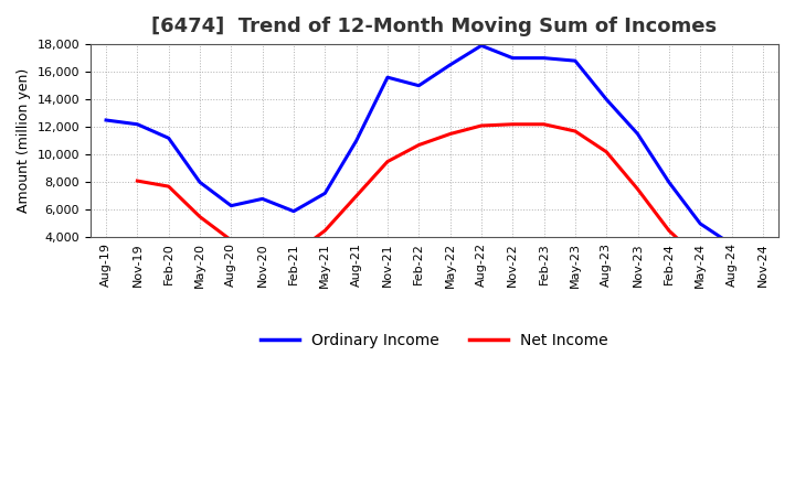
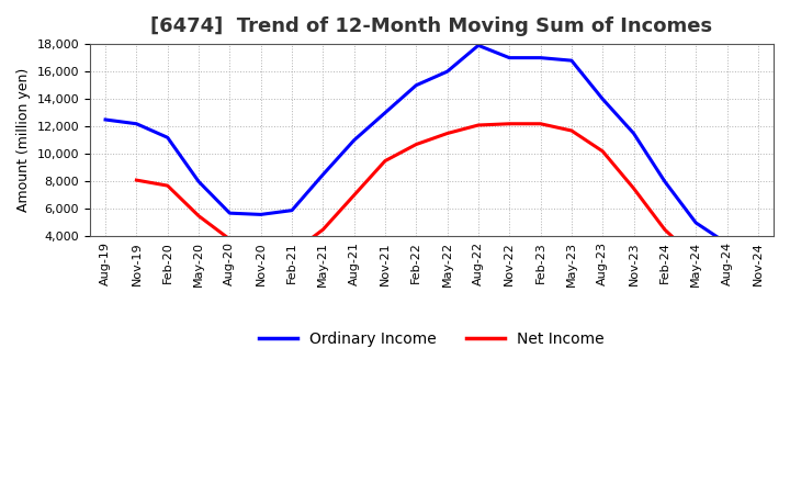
Ordinary Income/Aug-20: 6,300 -> 5,700
Ordinary Income/Nov-20: 6,800 -> 5,600
Ordinary Income/May-21: 7,200 -> 8,500
Ordinary Income/Nov-21: 15,600 -> 13,000
Ordinary Income/May-22: 16,500 -> 16,000
